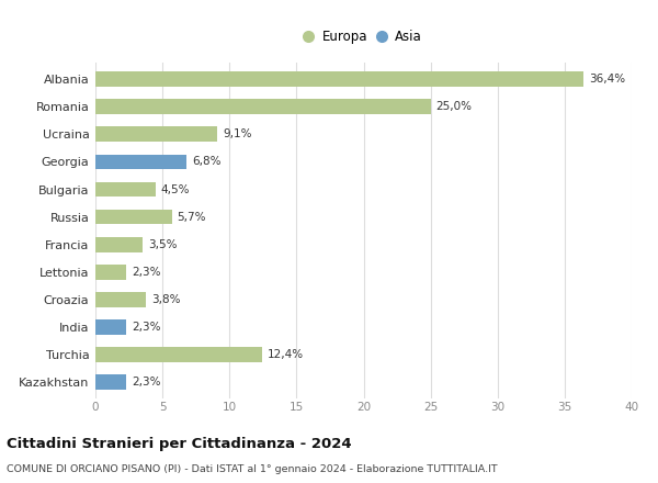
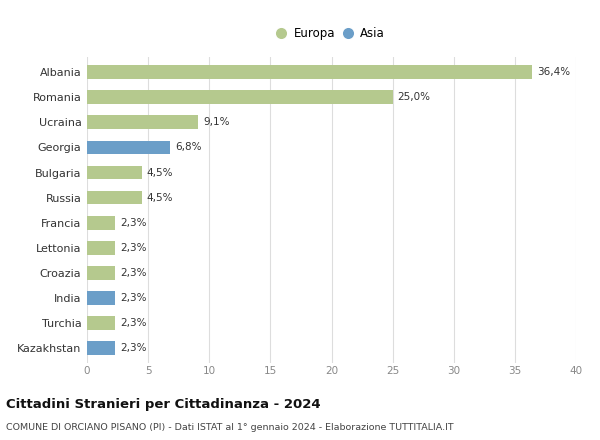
Russia: 5,7% -> 4,5%
Francia: 3,5% -> 2,3%
Croazia: 3,8% -> 2,3%
Turchia: 12,4% -> 2,3%
